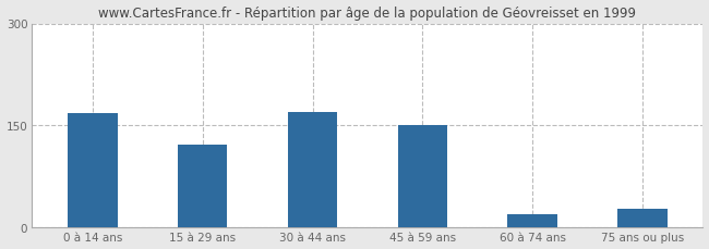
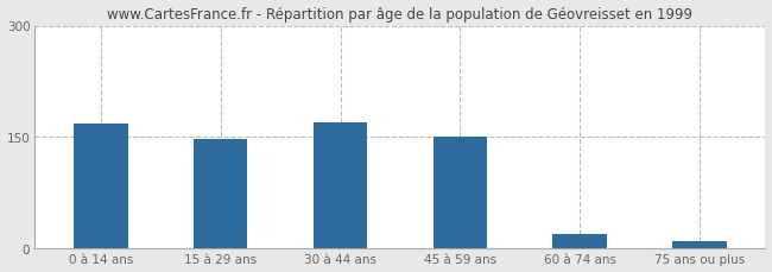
15 à 29 ans: 122 -> 148
75 ans ou plus: 28 -> 10
